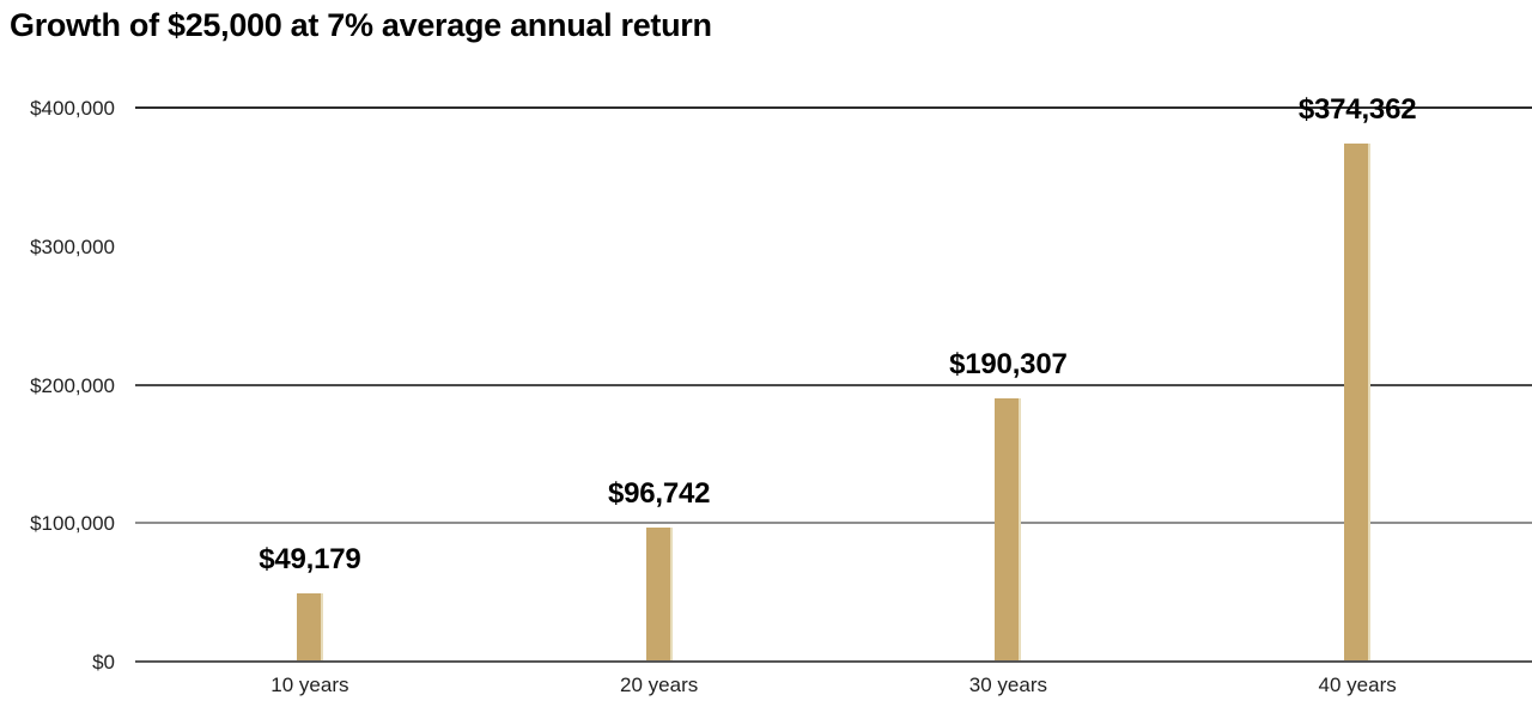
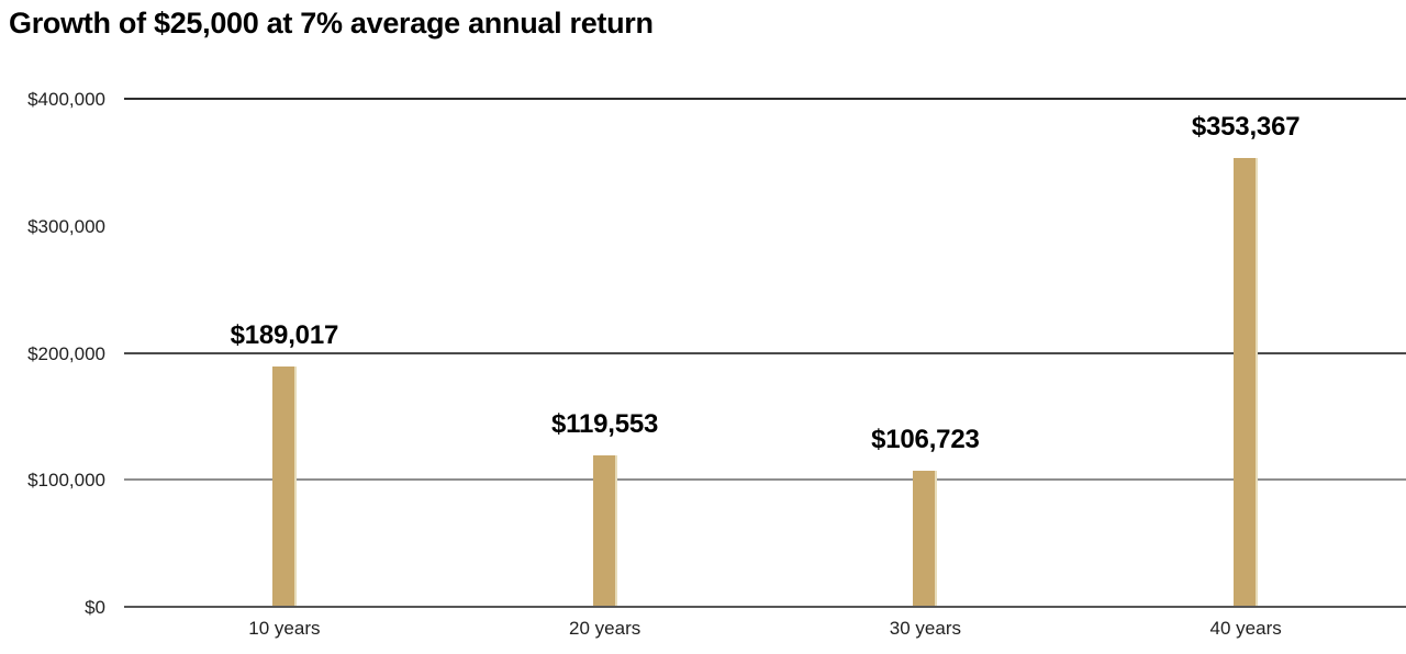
10 years: $49,179 -> $189,017
20 years: $96,742 -> $119,553
30 years: $190,307 -> $106,723
40 years: $374,362 -> $353,367
